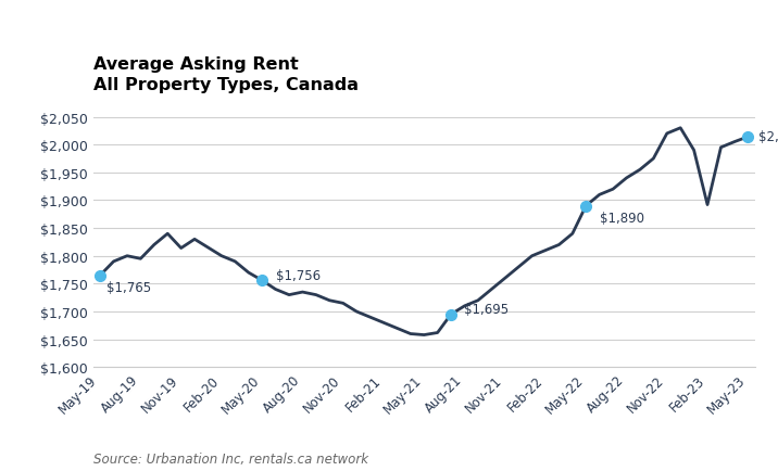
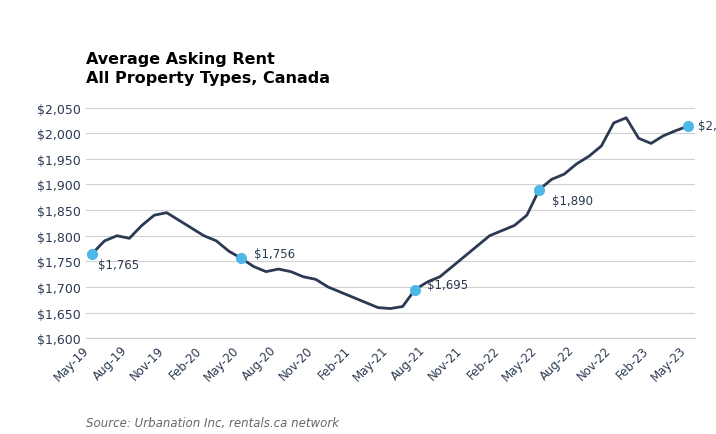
Nov-19: $1,814 -> $1,845
Feb-23: $1,892 -> $1,980
